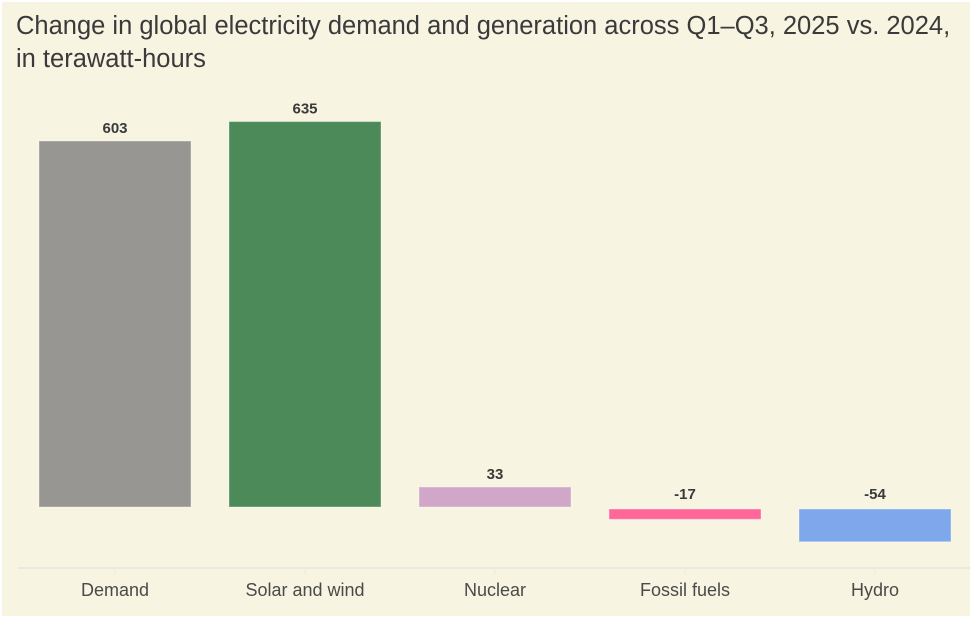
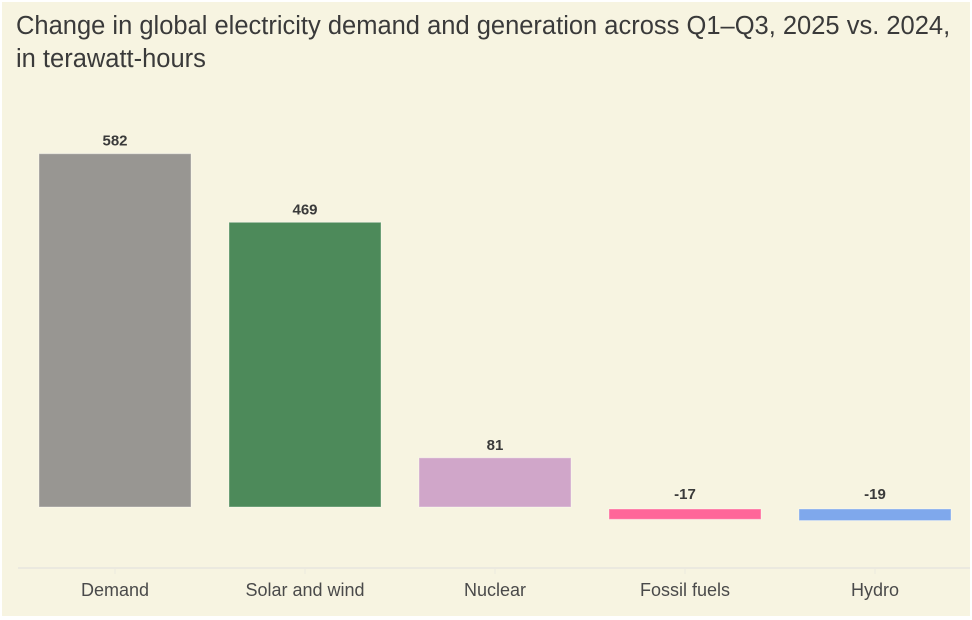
Demand: 603 -> 582
Solar and wind: 635 -> 469
Nuclear: 33 -> 81
Hydro: -54 -> -19
